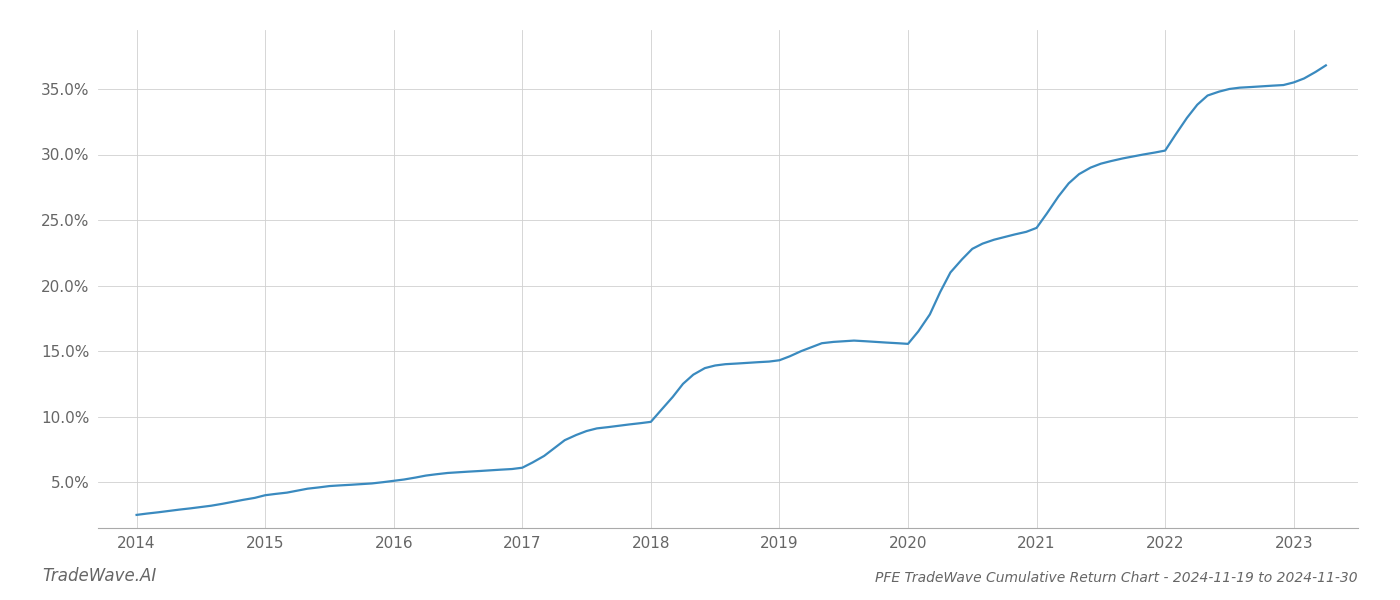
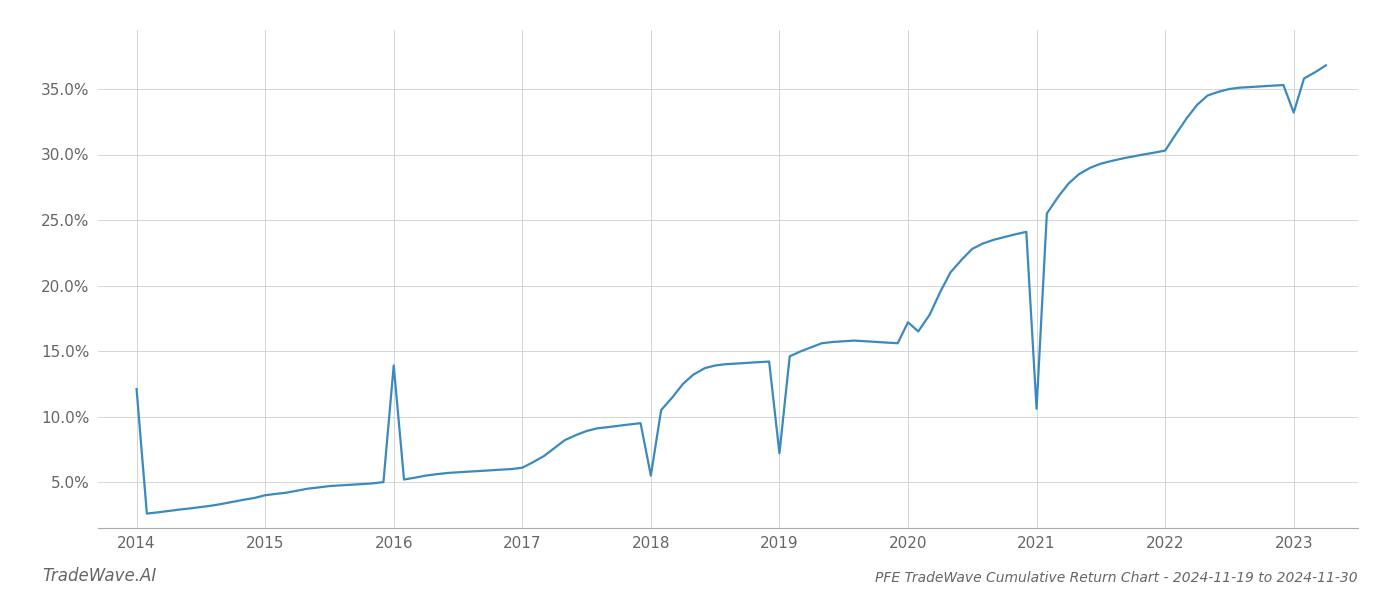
2014: 2.5% -> 12.1%
2016: 5.1% -> 13.9%
2018: 9.6% -> 5.5%
2019: 14.3% -> 7.2%
2020: 15.6% -> 17.2%
2021: 24.4% -> 10.6%
2023: 35.5% -> 33.2%
